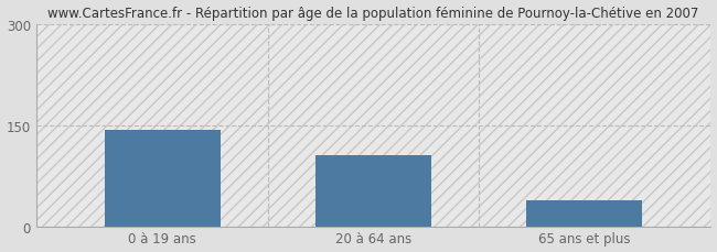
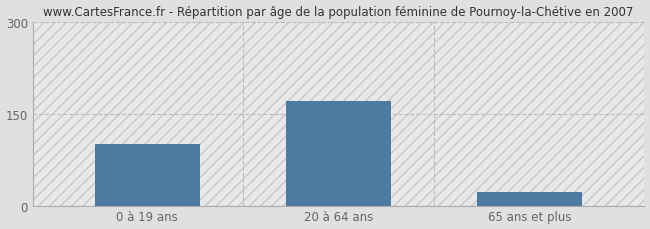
0 à 19 ans: 142 -> 100
20 à 64 ans: 106 -> 170
65 ans et plus: 38 -> 22
